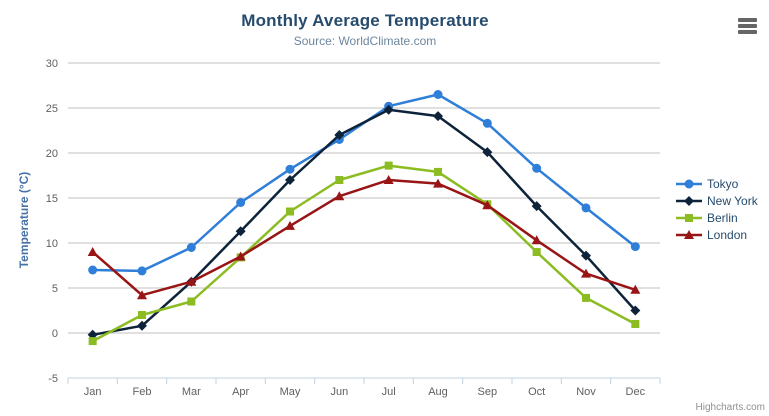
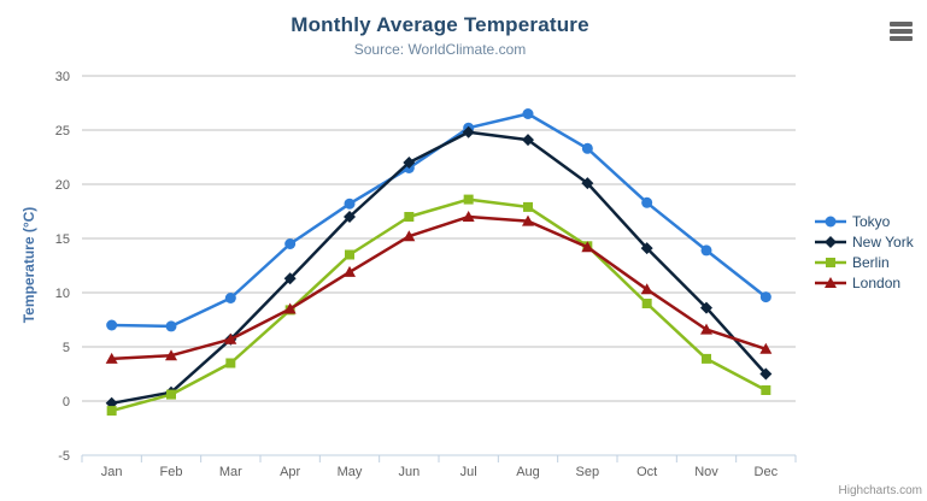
London/Jan: 9 -> 4
Berlin/Feb: 2 -> 1
